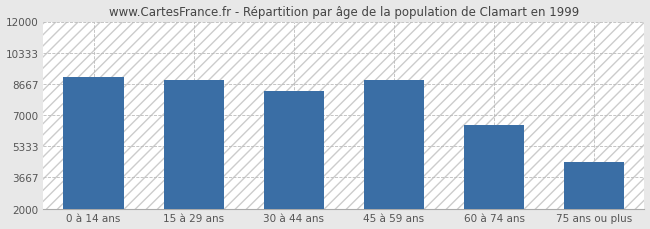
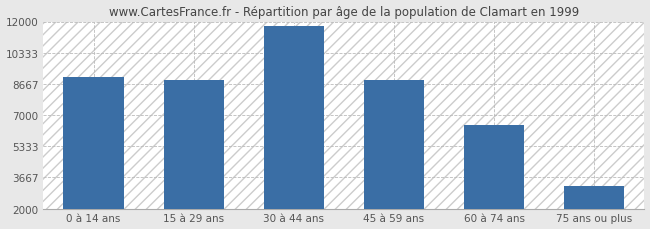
30 à 44 ans: 8300 -> 11800
75 ans ou plus: 4500 -> 3200
